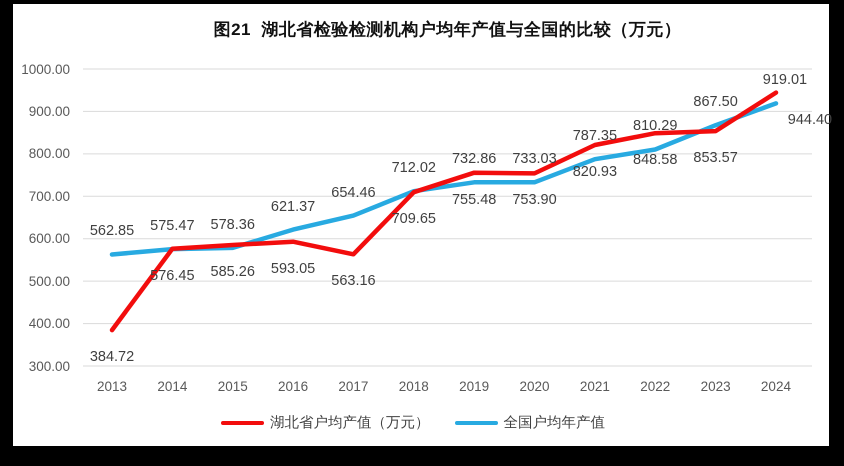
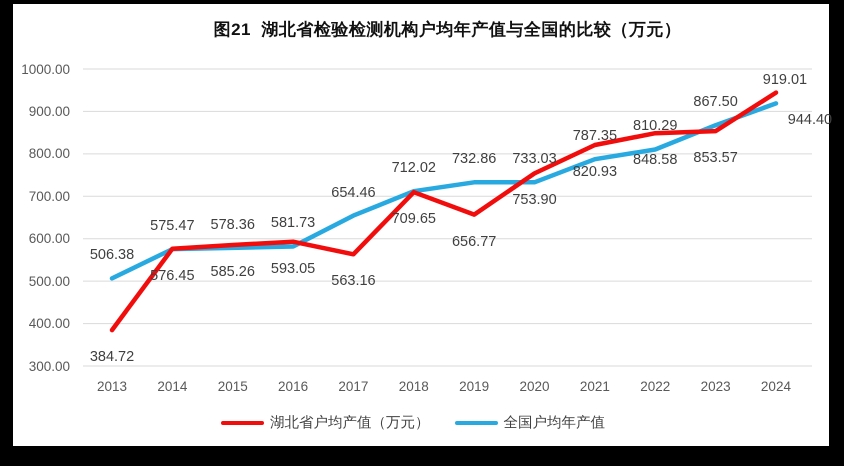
全国户均年产值/2013: 562.85 -> 506.38
全国户均年产值/2016: 621.37 -> 581.73
湖北省户均产值（万元）/2019: 755.48 -> 656.77
